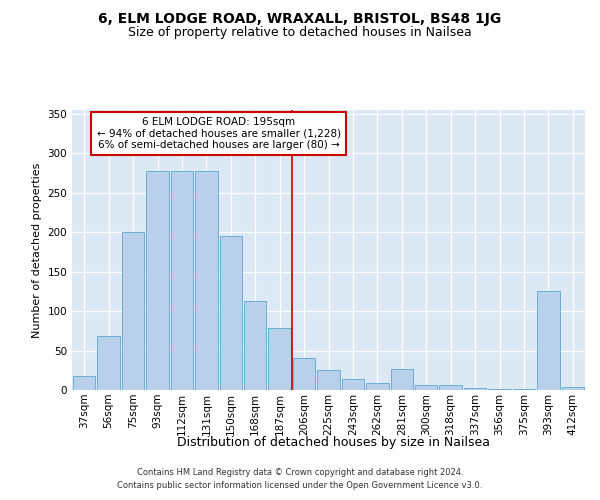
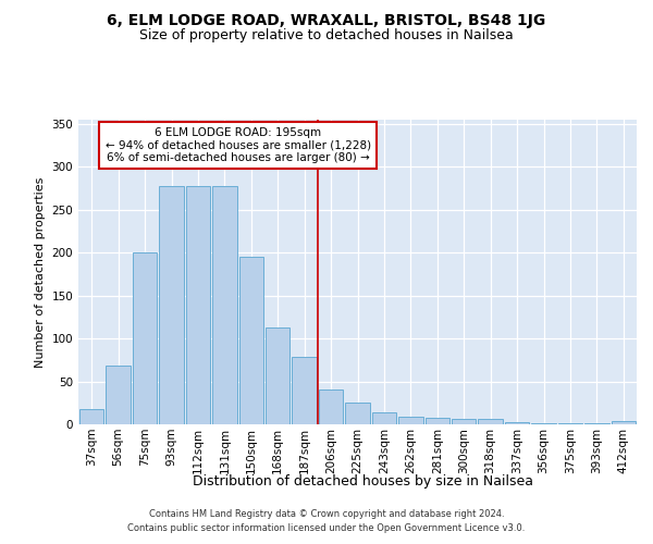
281sqm: 26 -> 7
393sqm: 126 -> 1
